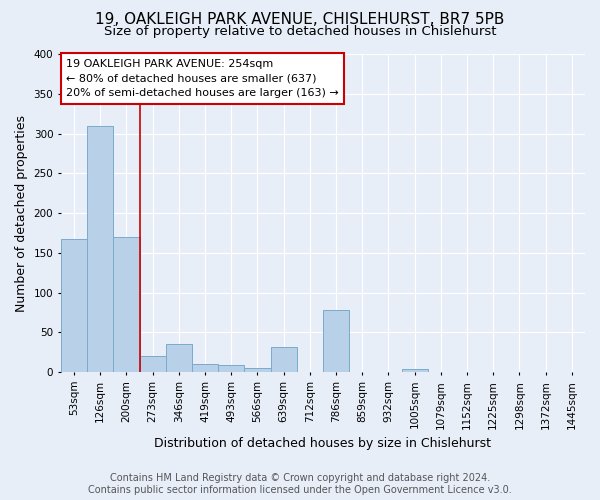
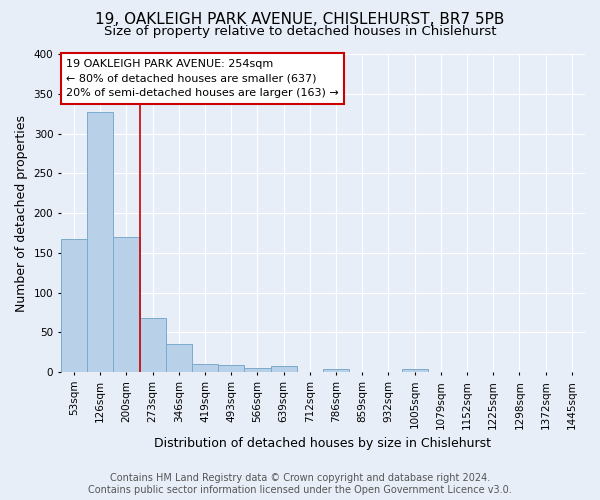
126sqm: 310 -> 327
273sqm: 20 -> 68
639sqm: 32 -> 8
786sqm: 78 -> 4
